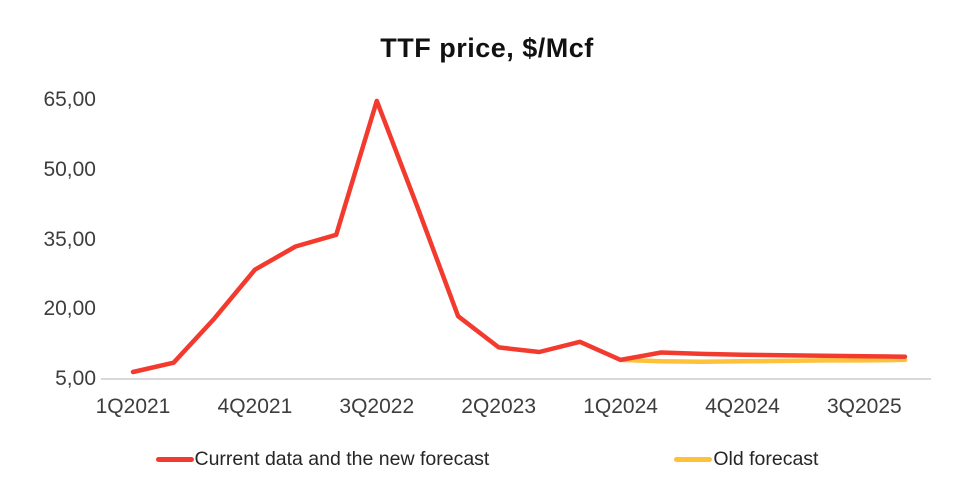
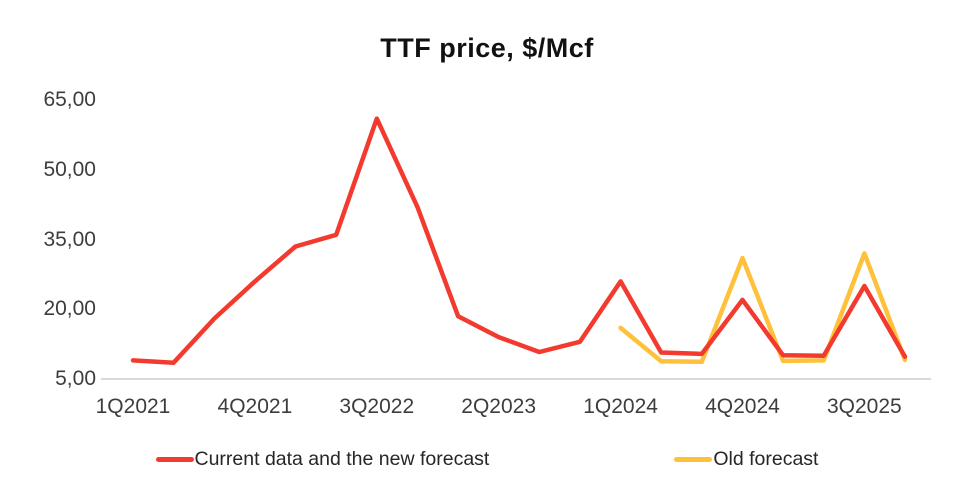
Current data and the new forecast/1Q2021: 6 -> 9
Current data and the new forecast/4Q2021: 28 -> 26
Current data and the new forecast/3Q2022: 65 -> 61
Current data and the new forecast/2Q2023: 12 -> 14
Current data and the new forecast/1Q2024: 9 -> 26
Old forecast/1Q2024: 9 -> 16
Current data and the new forecast/4Q2024: 10 -> 22
Old forecast/4Q2024: 9 -> 31
Current data and the new forecast/3Q2025: 10 -> 25
Old forecast/3Q2025: 9 -> 32
